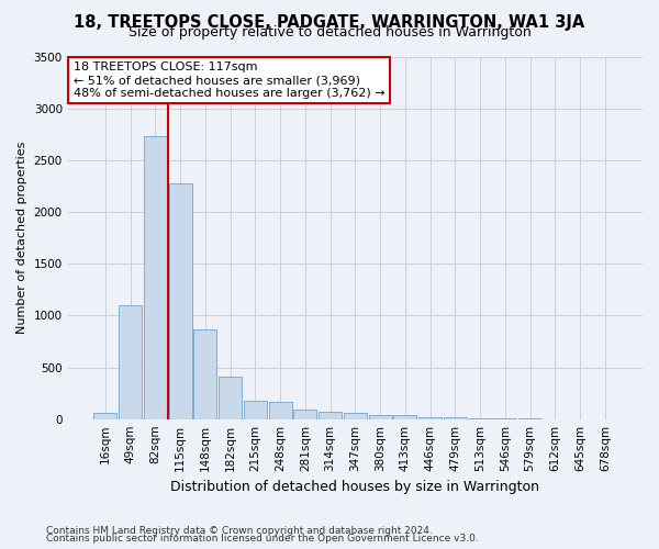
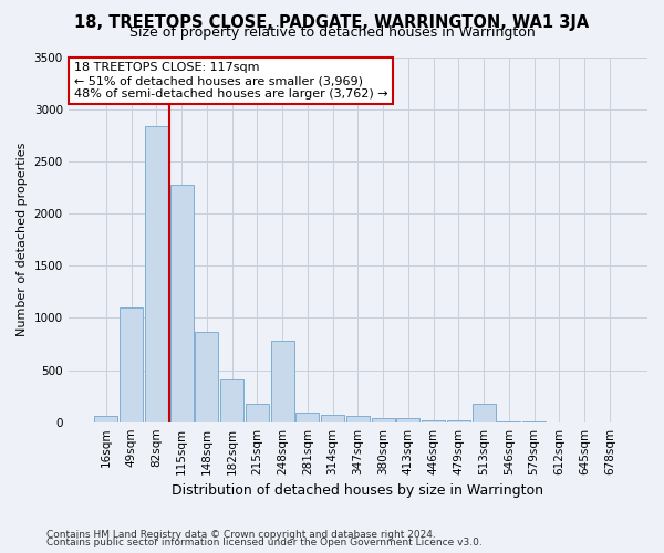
82sqm: 2730 -> 2840
248sqm: 160 -> 780
513sqm: 10 -> 180
